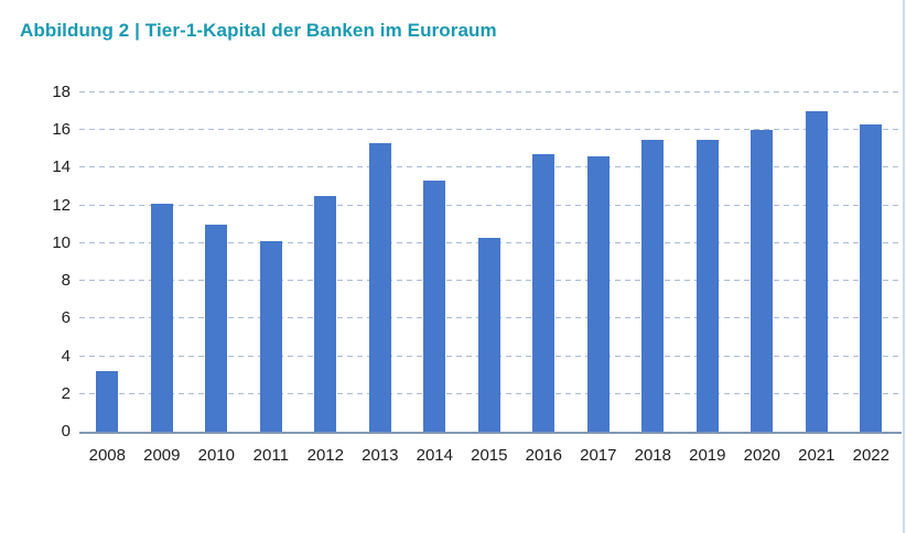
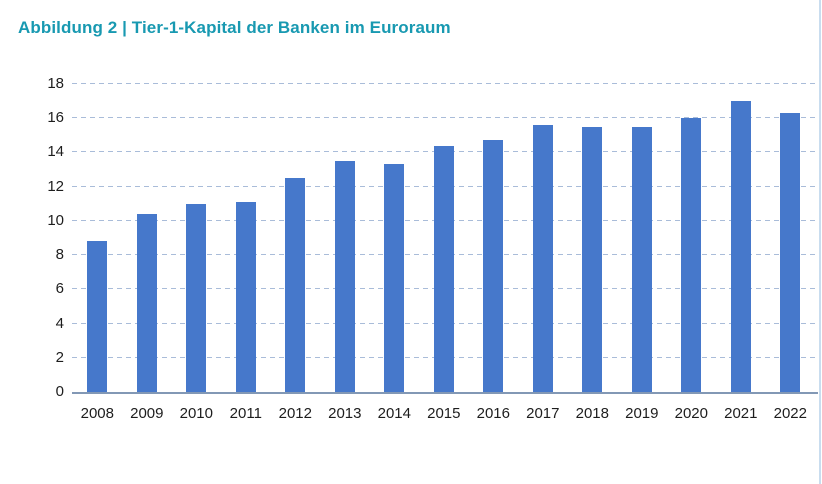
2008: 3.2 -> 8.8
2009: 12.1 -> 10.4
2011: 10.1 -> 11.1
2013: 15.3 -> 13.5
2015: 10.3 -> 14.4
2017: 14.6 -> 15.6
